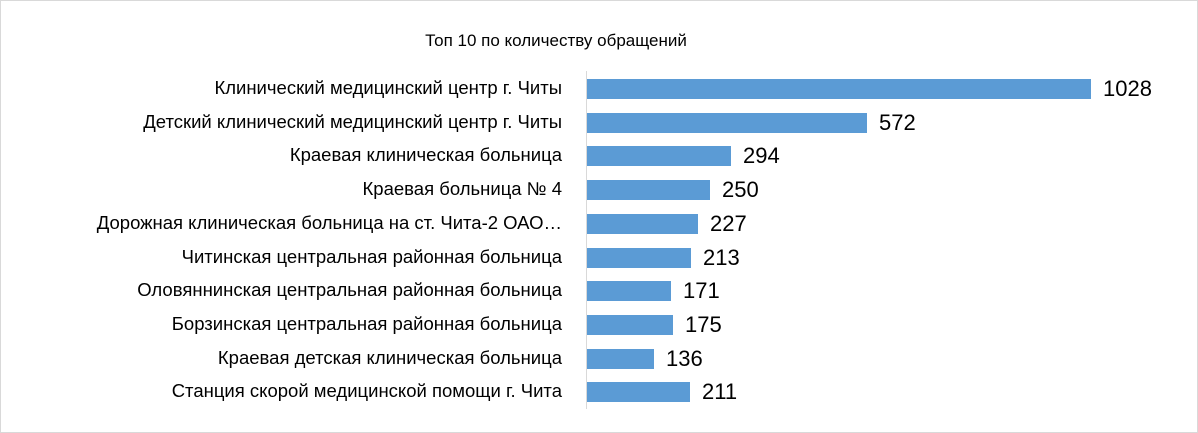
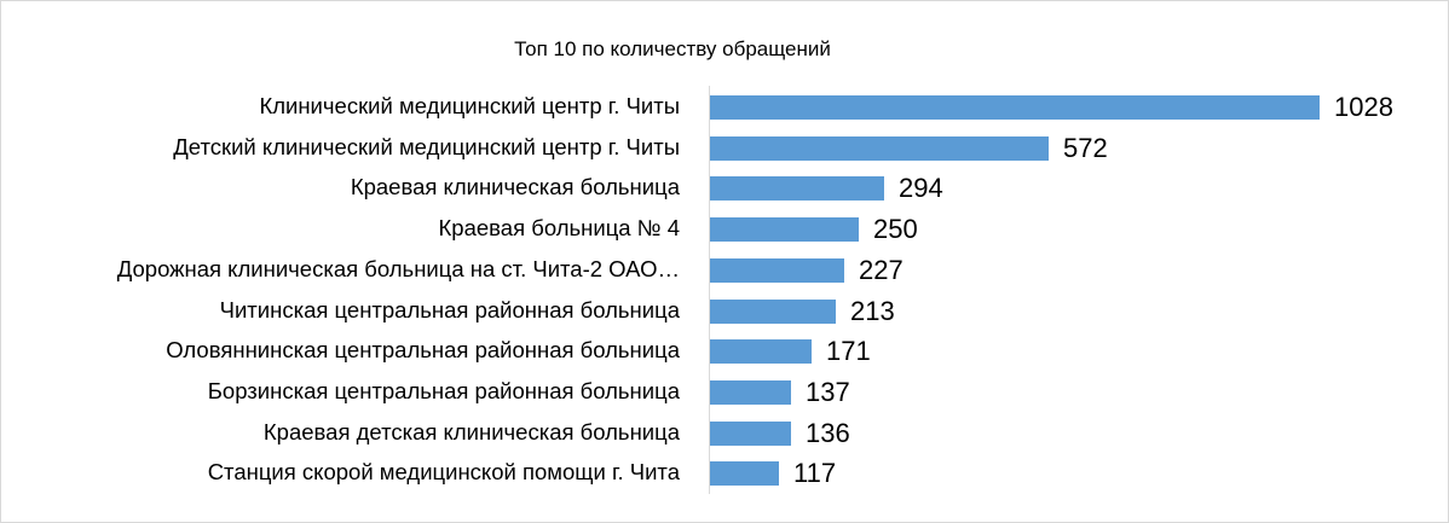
Борзинская центральная районная больница: 175 -> 137
Станция скорой медицинской помощи г. Чита: 211 -> 117
